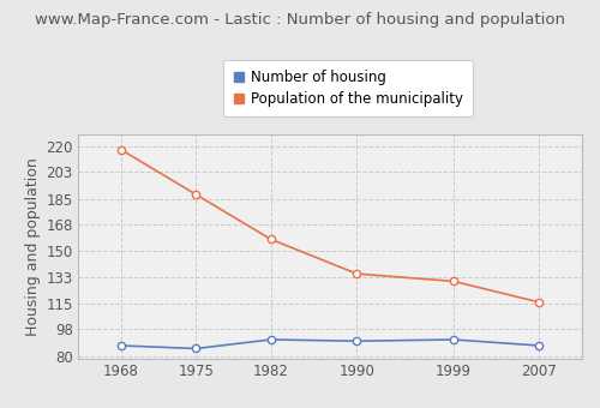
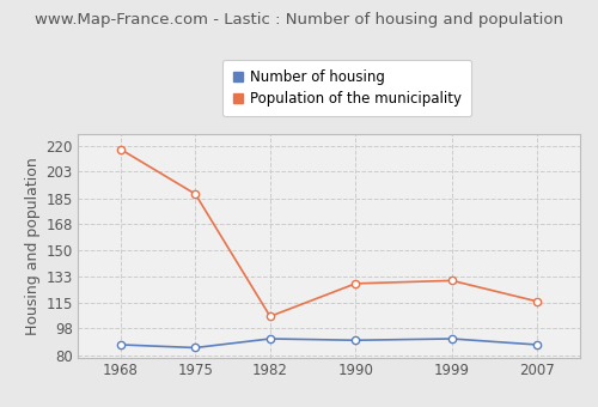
Population of the municipality/1982: 158 -> 106
Population of the municipality/1990: 135 -> 128
